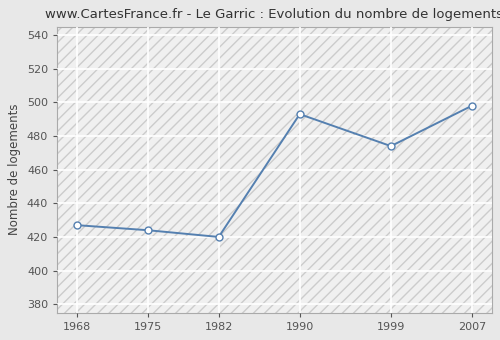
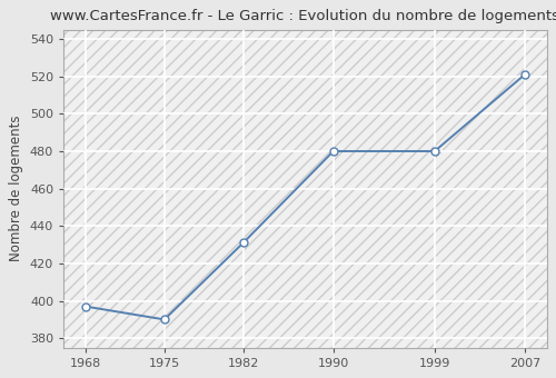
1968: 427 -> 397
1975: 424 -> 390
1982: 420 -> 431
1990: 493 -> 480
1999: 474 -> 480
2007: 498 -> 521
